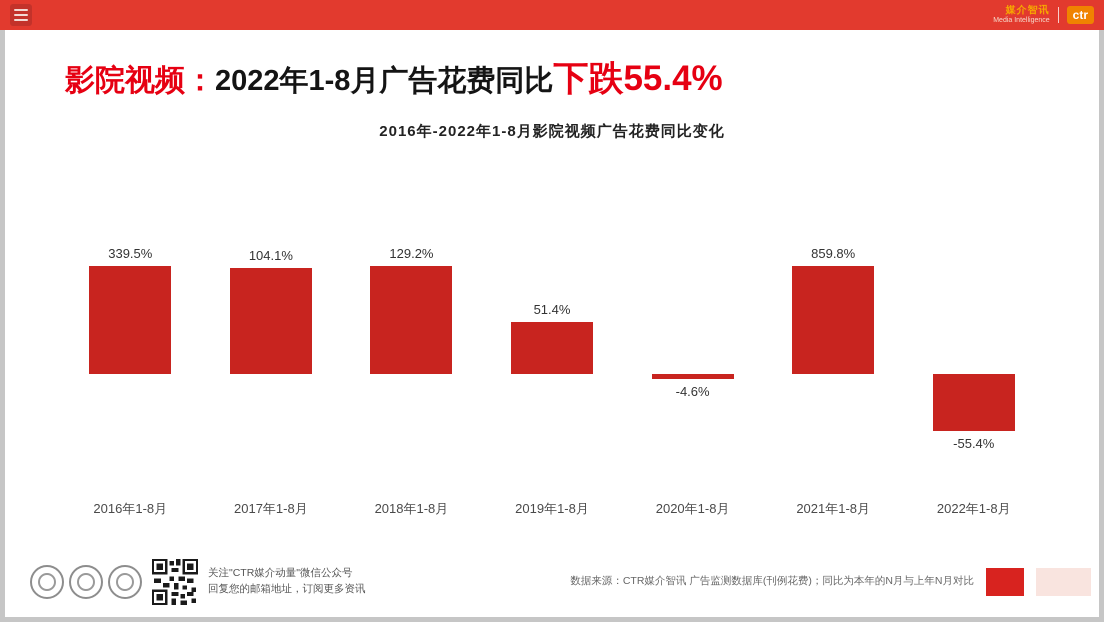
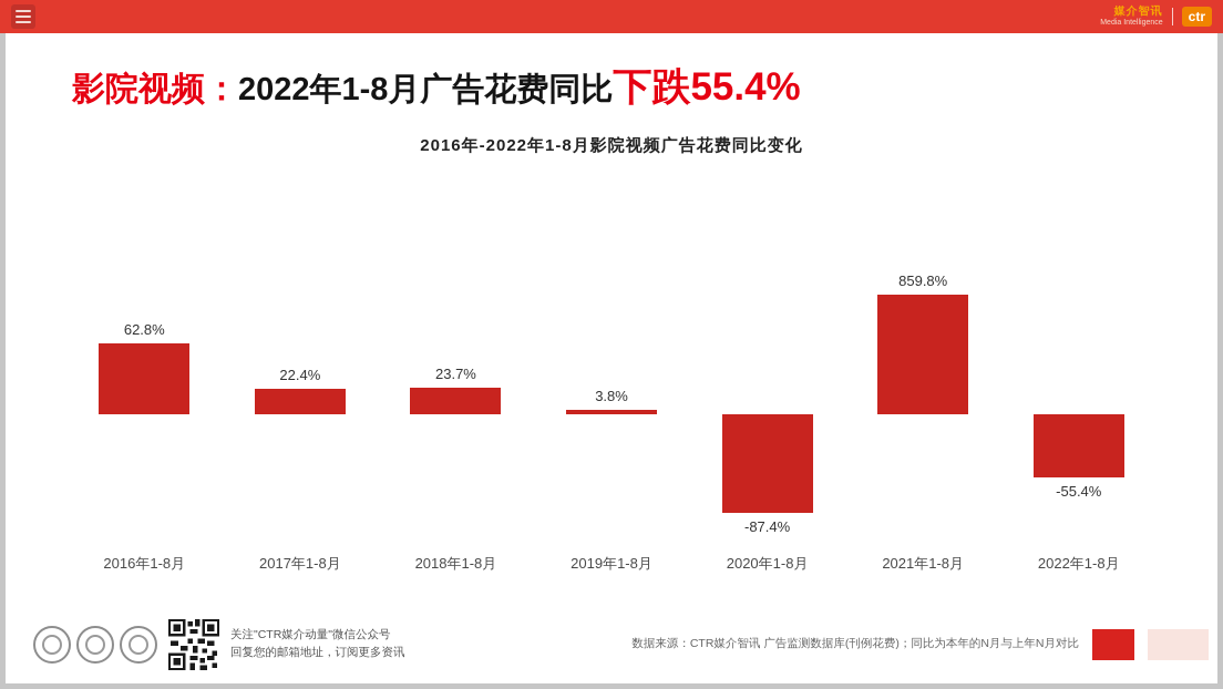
2016年1-8月: 339.5% -> 62.8%
2017年1-8月: 104.1% -> 22.4%
2018年1-8月: 129.2% -> 23.7%
2019年1-8月: 51.4% -> 3.8%
2020年1-8月: -4.6% -> -87.4%
